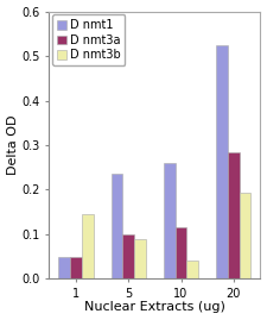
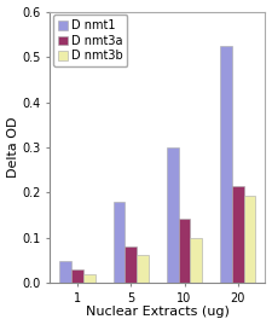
D nmt3a/1: 0.050 -> 0.030
D nmt3b/1: 0.145 -> 0.020
D nmt1/5: 0.235 -> 0.180
D nmt3a/5: 0.100 -> 0.082
D nmt3b/5: 0.090 -> 0.063
D nmt1/10: 0.260 -> 0.300
D nmt3a/10: 0.115 -> 0.143
D nmt3b/10: 0.040 -> 0.100
D nmt3a/20: 0.285 -> 0.215
